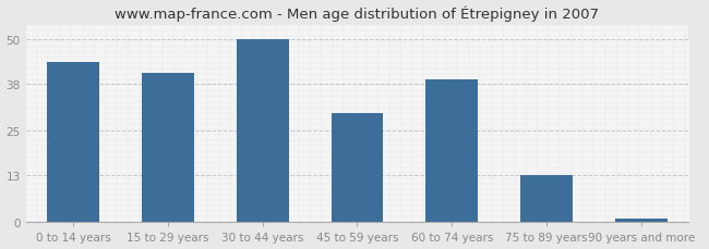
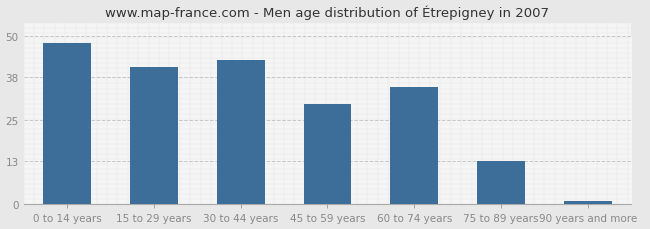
0 to 14 years: 44 -> 48
30 to 44 years: 50 -> 43
60 to 74 years: 39 -> 35
